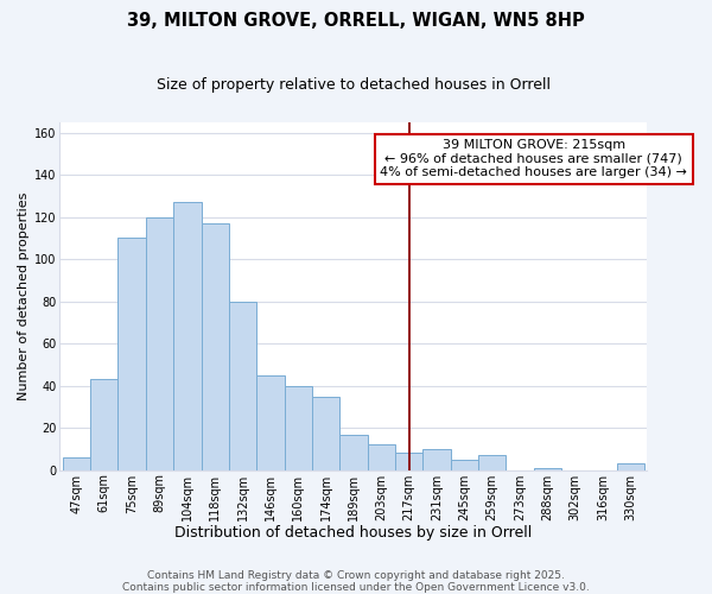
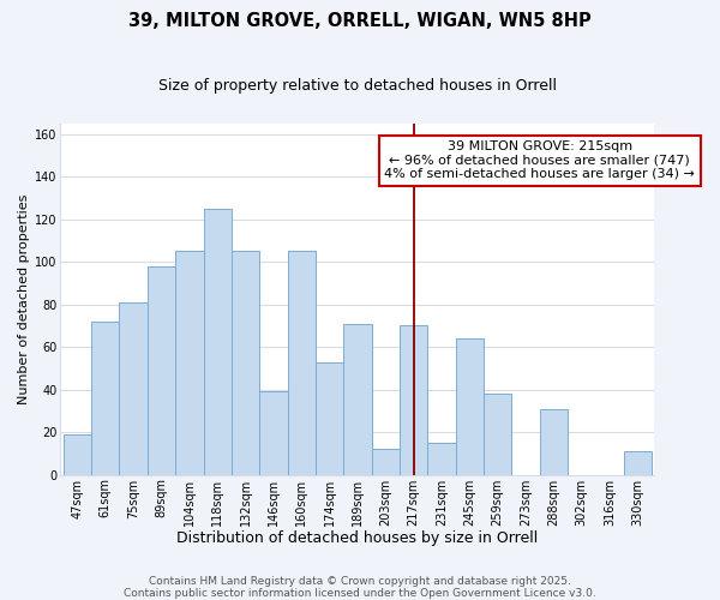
47sqm: 6 -> 19
61sqm: 43 -> 72
75sqm: 110 -> 81
89sqm: 120 -> 98
104sqm: 127 -> 105
118sqm: 117 -> 125
132sqm: 80 -> 105
146sqm: 45 -> 39
160sqm: 40 -> 105
174sqm: 35 -> 53
189sqm: 17 -> 71
217sqm: 8 -> 70
231sqm: 10 -> 15
245sqm: 5 -> 64
259sqm: 7 -> 38
288sqm: 1 -> 31
330sqm: 3 -> 11
